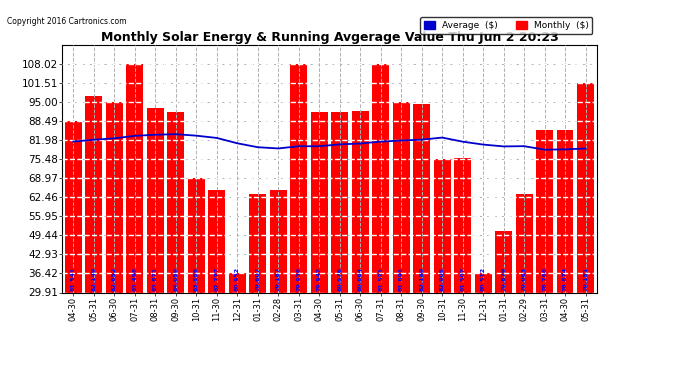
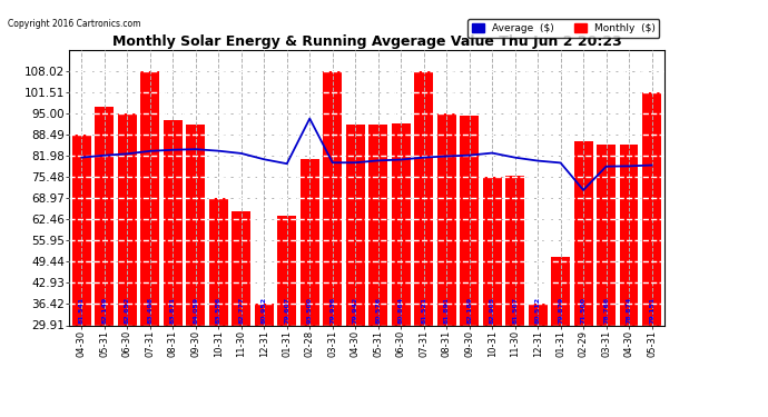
Monthly ($)/02-28: 65.0 -> 81.0
Average ($)/02-28: 79.2 -> 93.5
Monthly ($)/02-29: 63.5 -> 86.5
Average ($)/02-29: 80.0 -> 71.5
